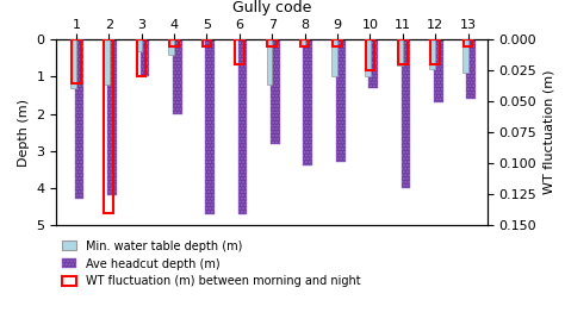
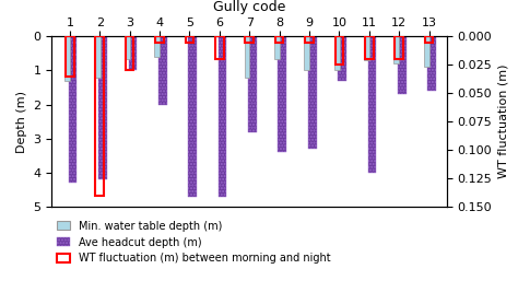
Min. water table depth (m)/3: 0.30 -> 0.65
Min. water table depth (m)/4: 0.40 -> 0.60
Min. water table depth (m)/8: 0.15 -> 0.65
